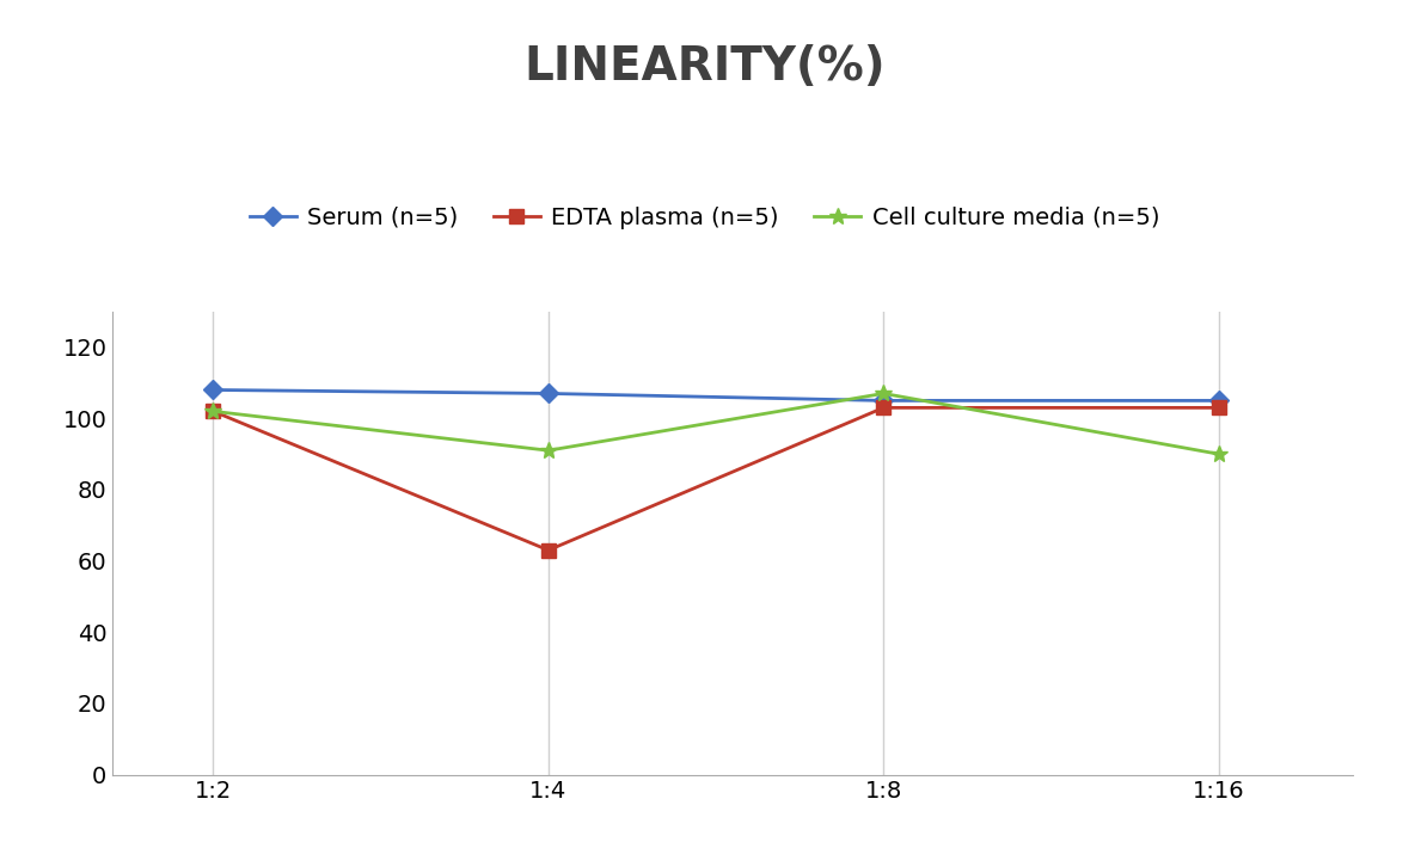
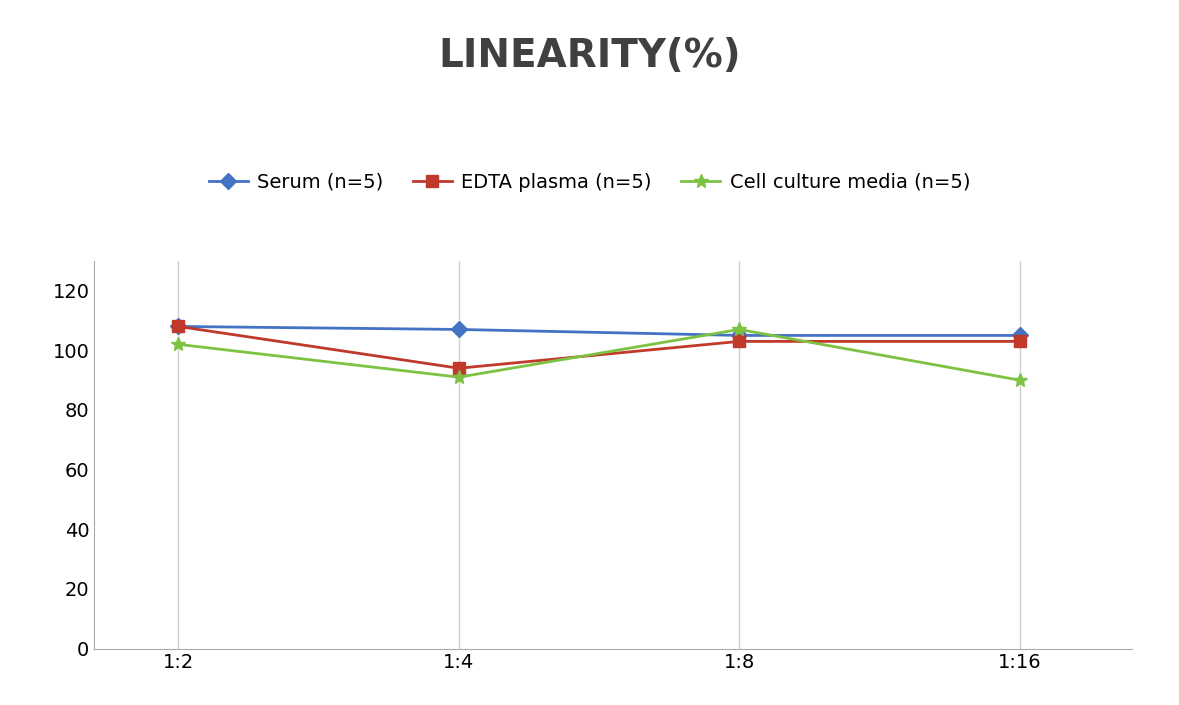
EDTA plasma (n=5)/1:2: 102 -> 108
EDTA plasma (n=5)/1:4: 63 -> 94
